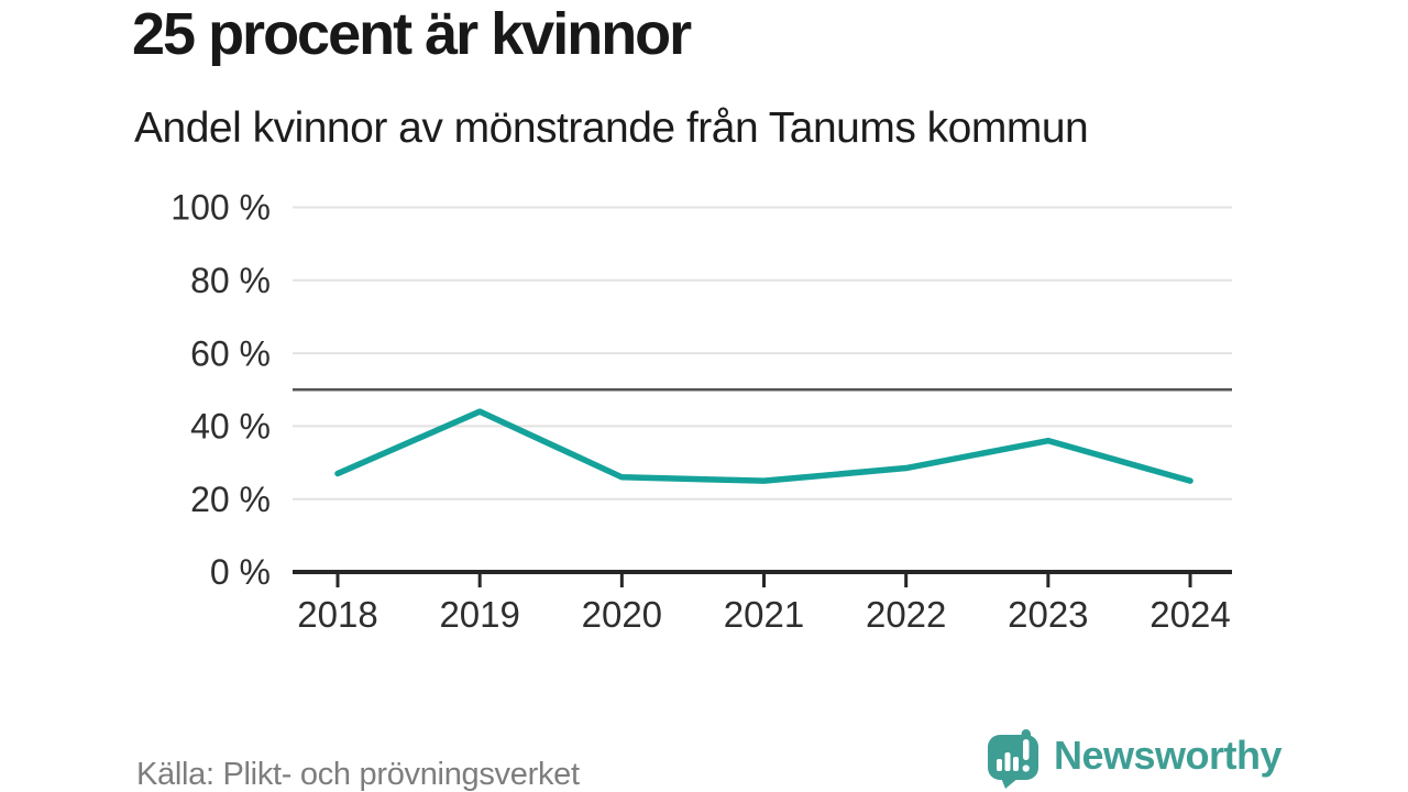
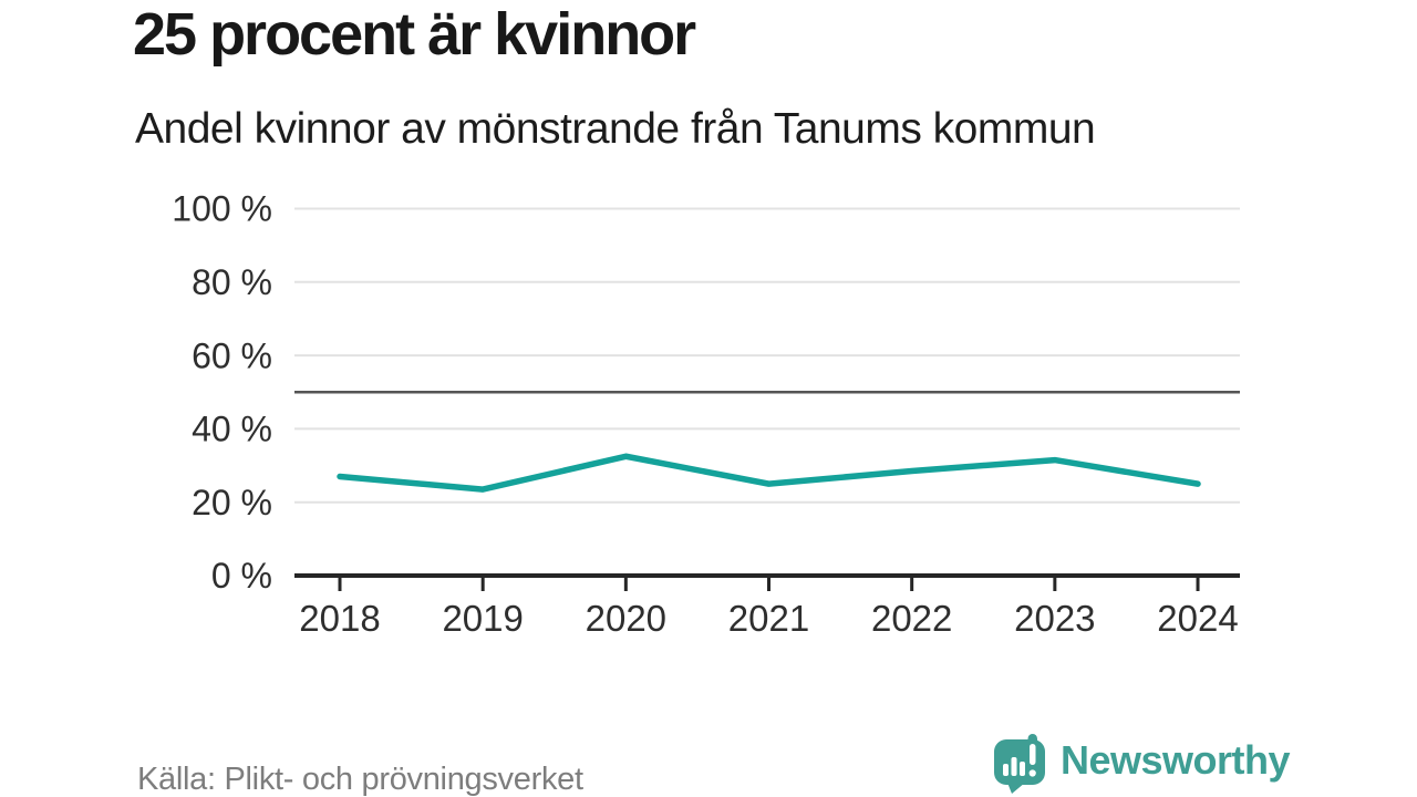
2019: 44% -> 24%
2020: 26% -> 32%
2023: 36% -> 32%
